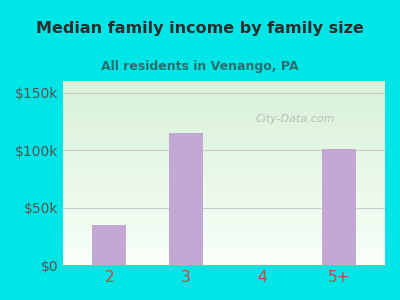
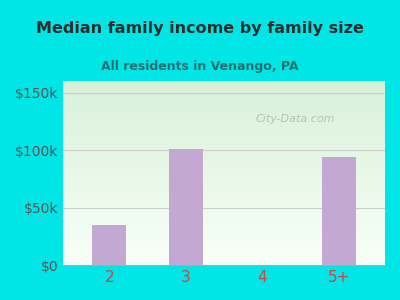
3: $115k -> $101k
5+: $101k -> $94k
